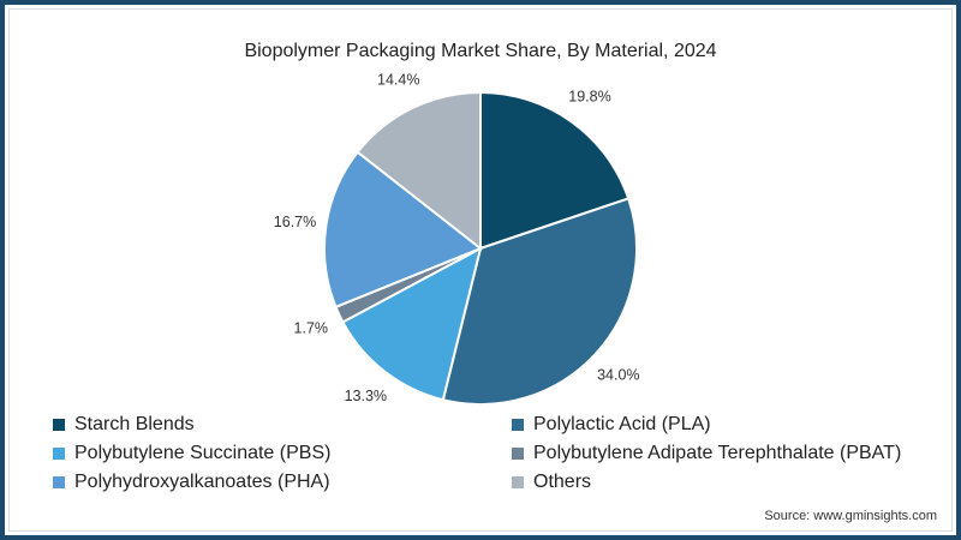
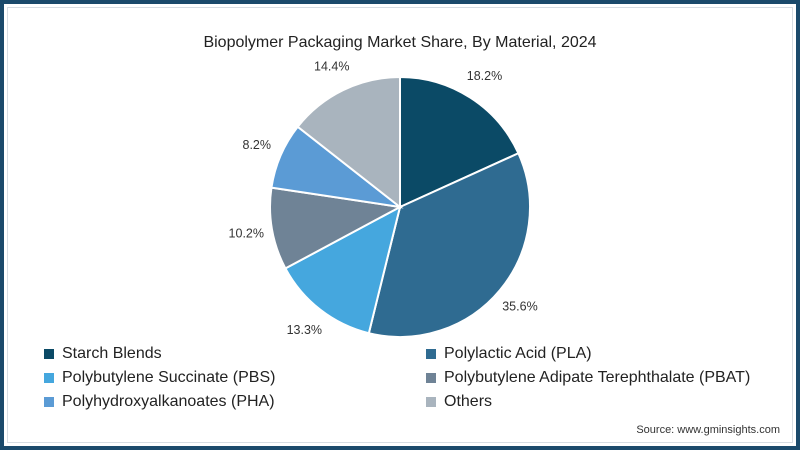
Starch Blends: 19.8% -> 18.2%
Polylactic Acid (PLA): 34.0% -> 35.6%
Polybutylene Adipate Terephthalate (PBAT): 1.7% -> 10.2%
Polyhydroxyalkanoates (PHA): 16.7% -> 8.2%
